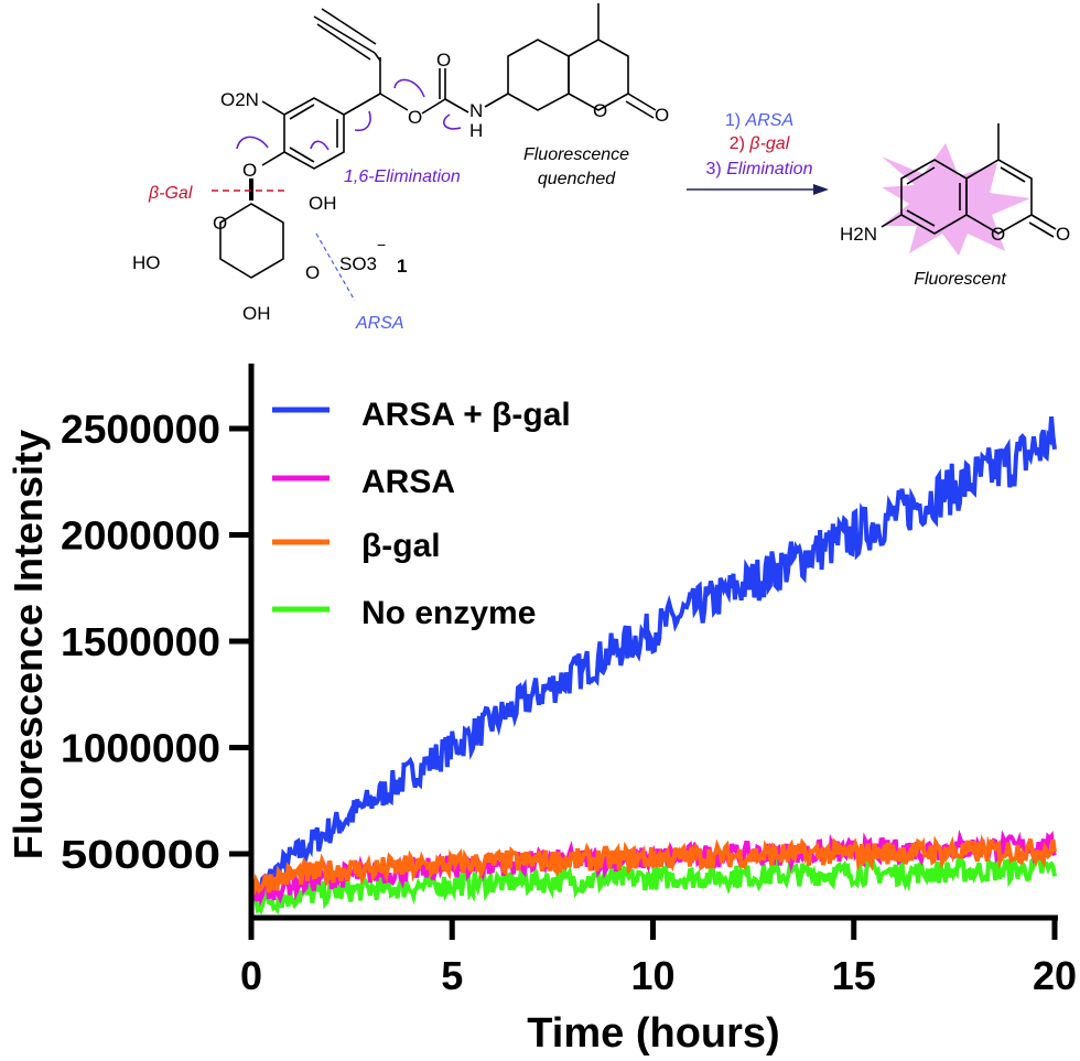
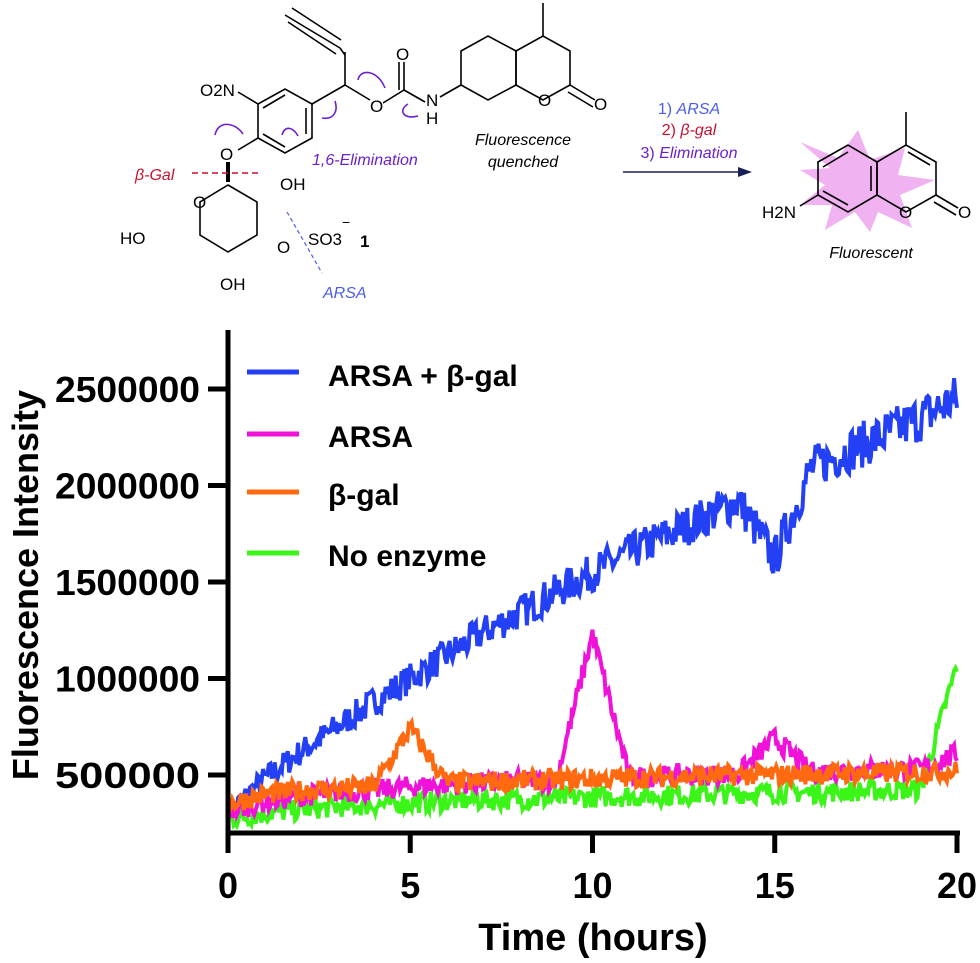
β-gal/5: 450000 -> 740000
ARSA/10: 480000 -> 1230000
ARSA + β-gal/15: 2000000 -> 1620000
ARSA/15: 510000 -> 690000
ARSA/20: 530000 -> 610000
No enzyme/20: 430000 -> 1070000
